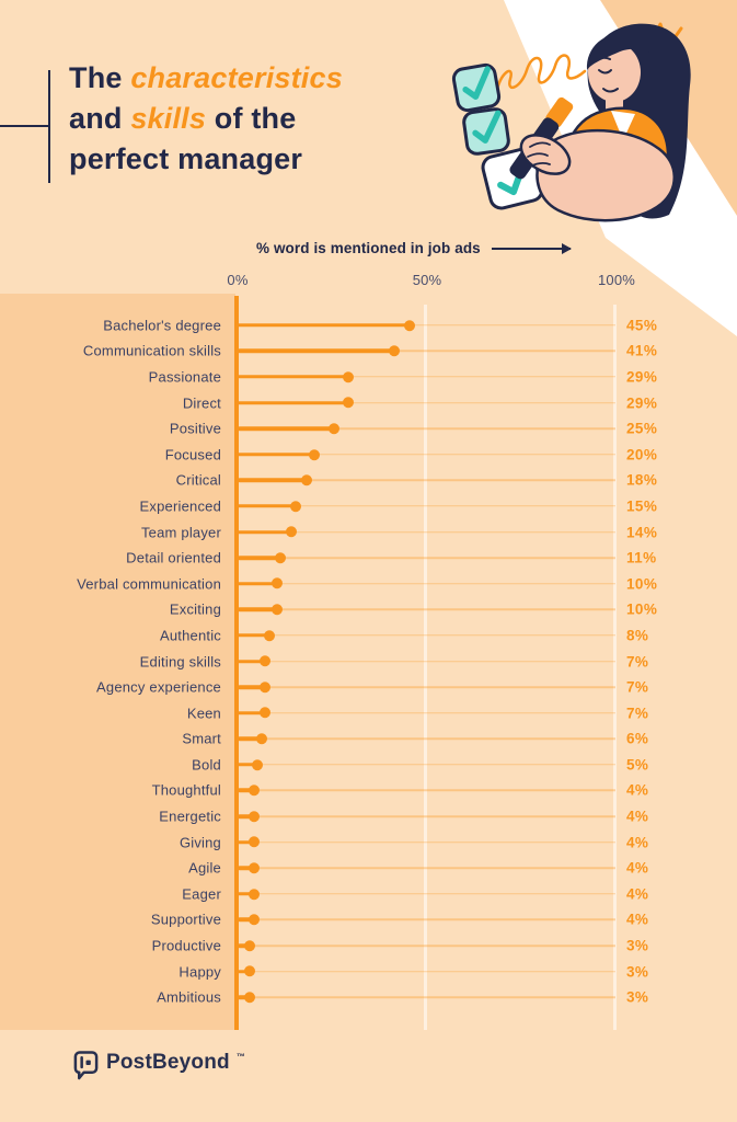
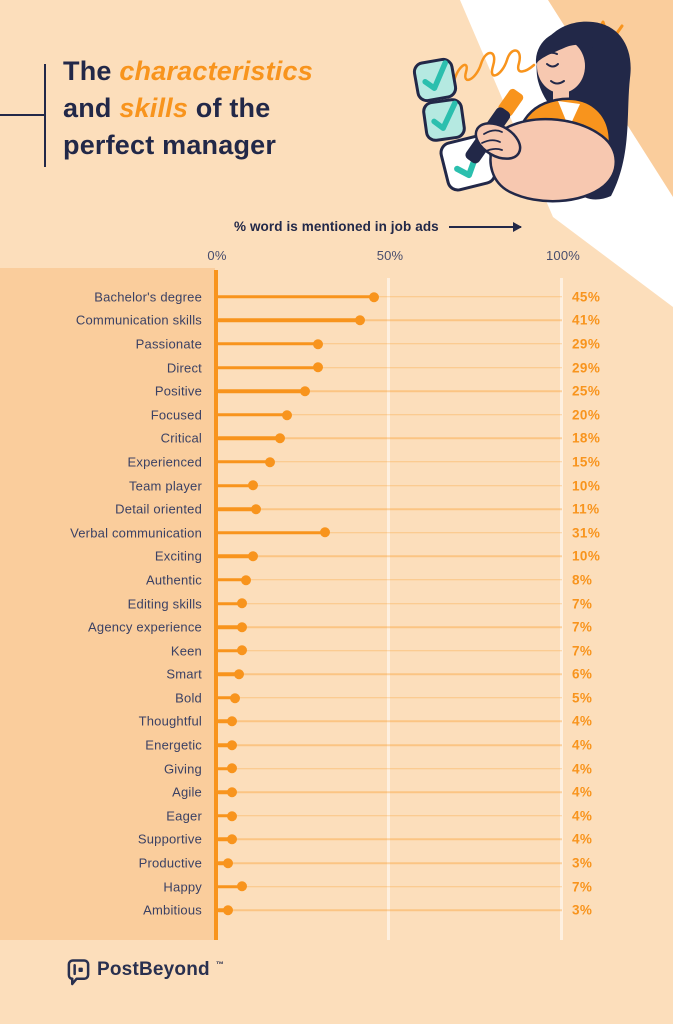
Team player: 14% -> 10%
Verbal communication: 10% -> 31%
Happy: 3% -> 7%
